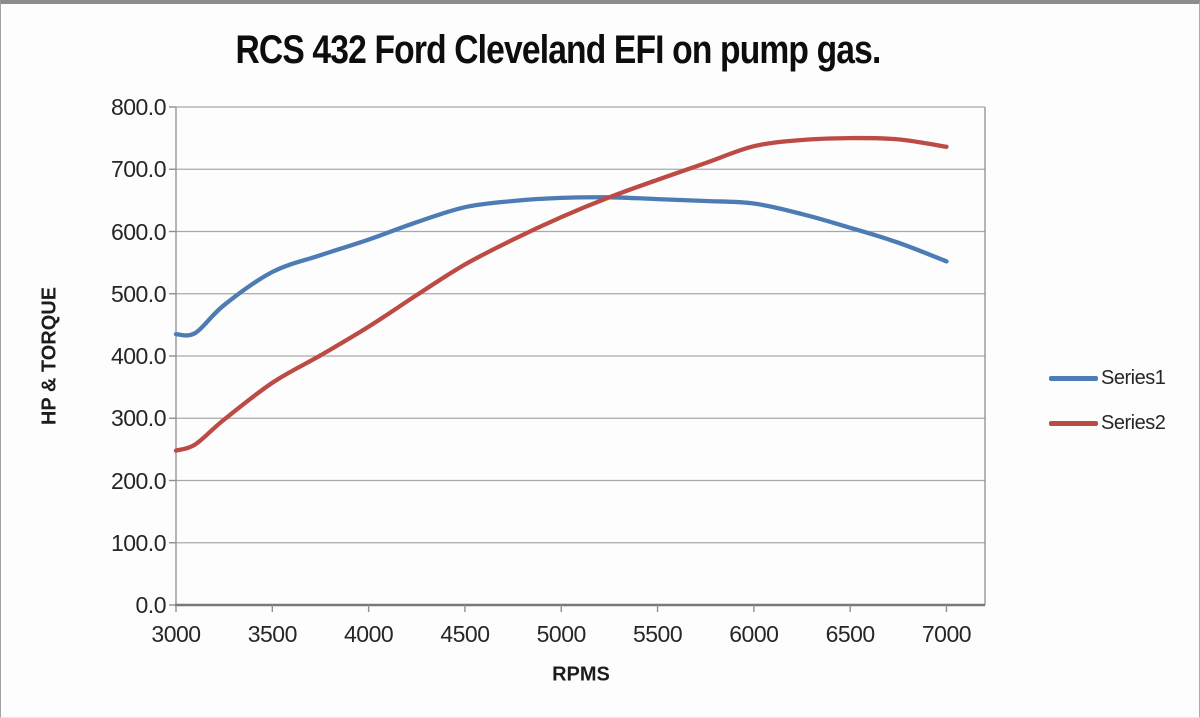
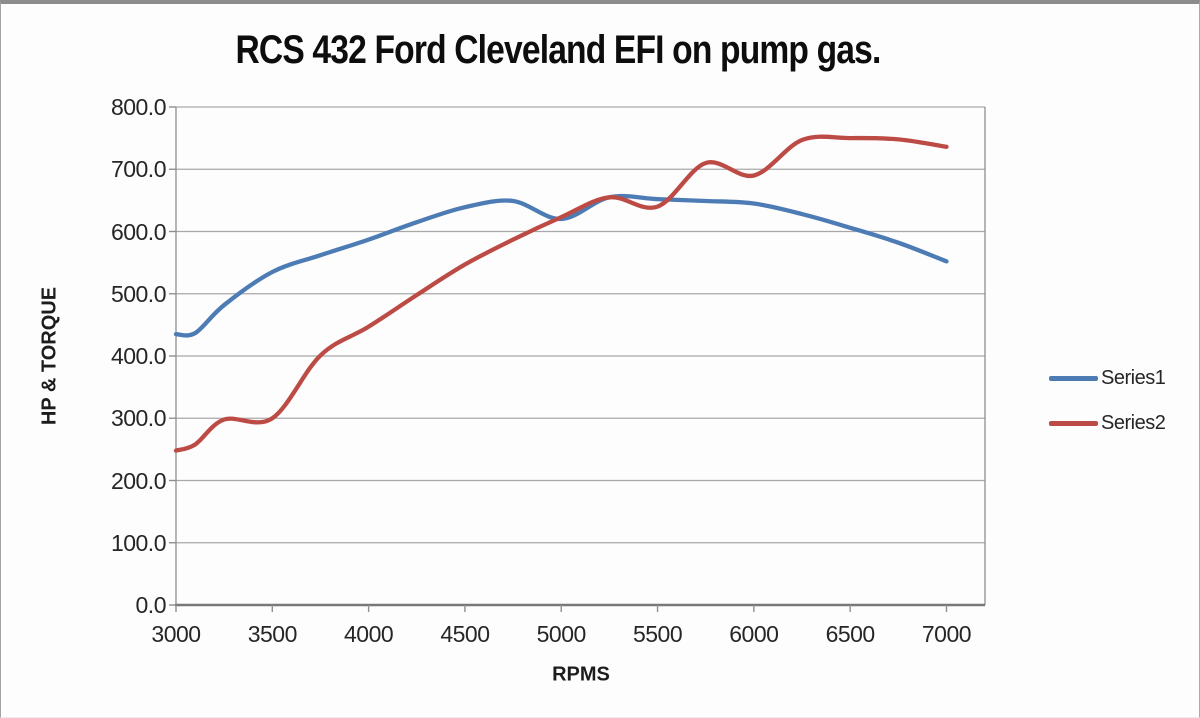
Series2/3500: 360 -> 300
Series1/5000: 650 -> 620
Series2/5500: 680 -> 640
Series2/6000: 740 -> 690
